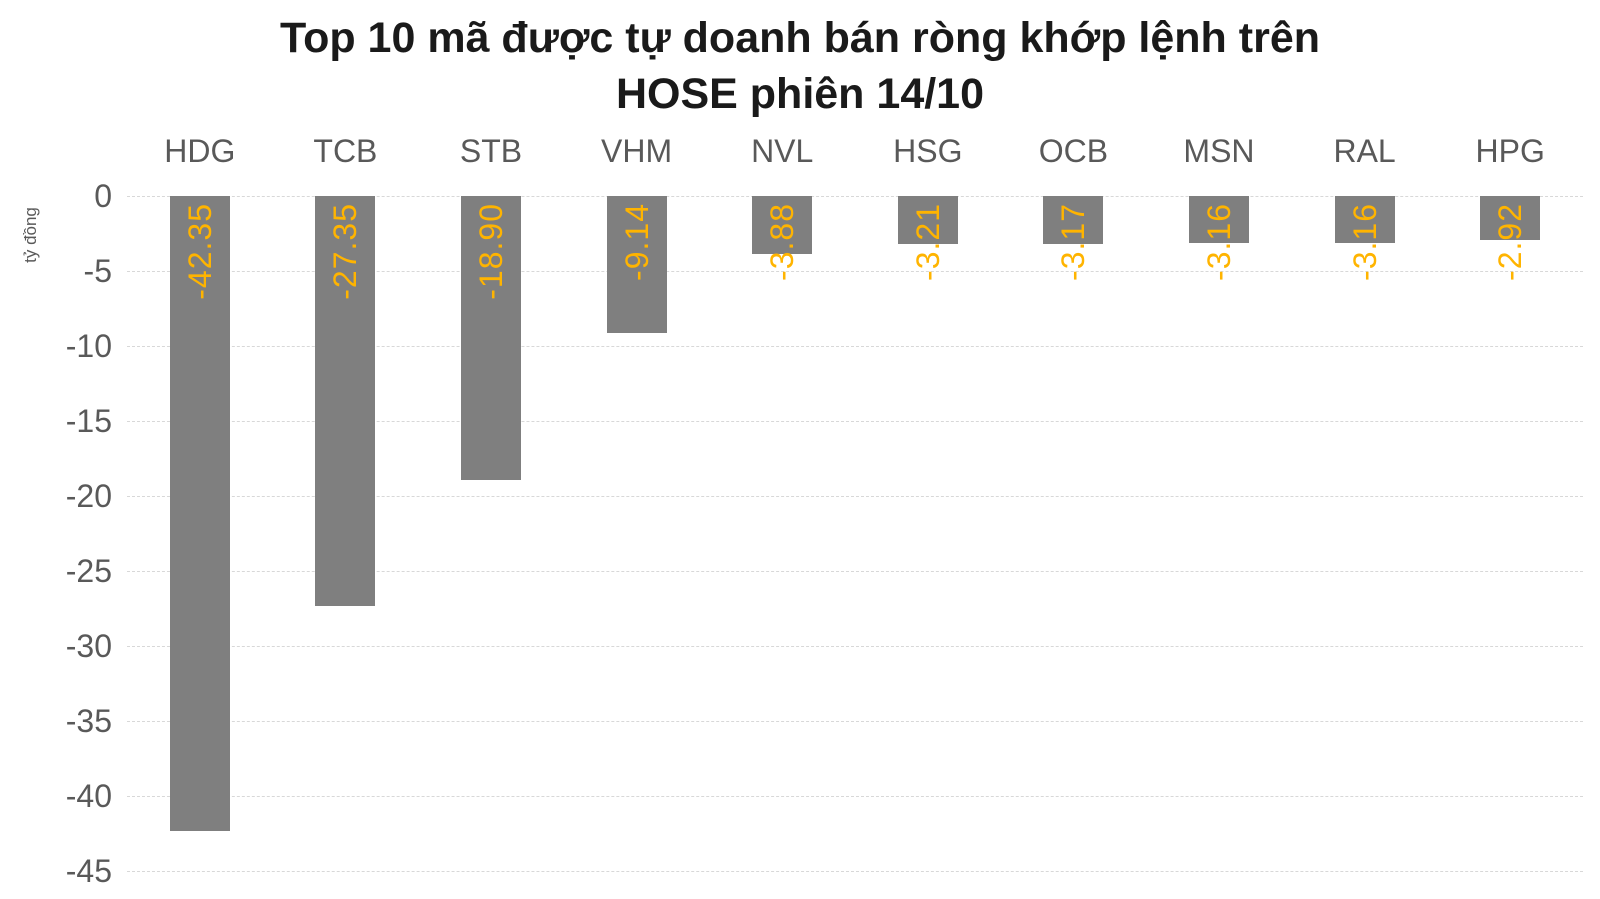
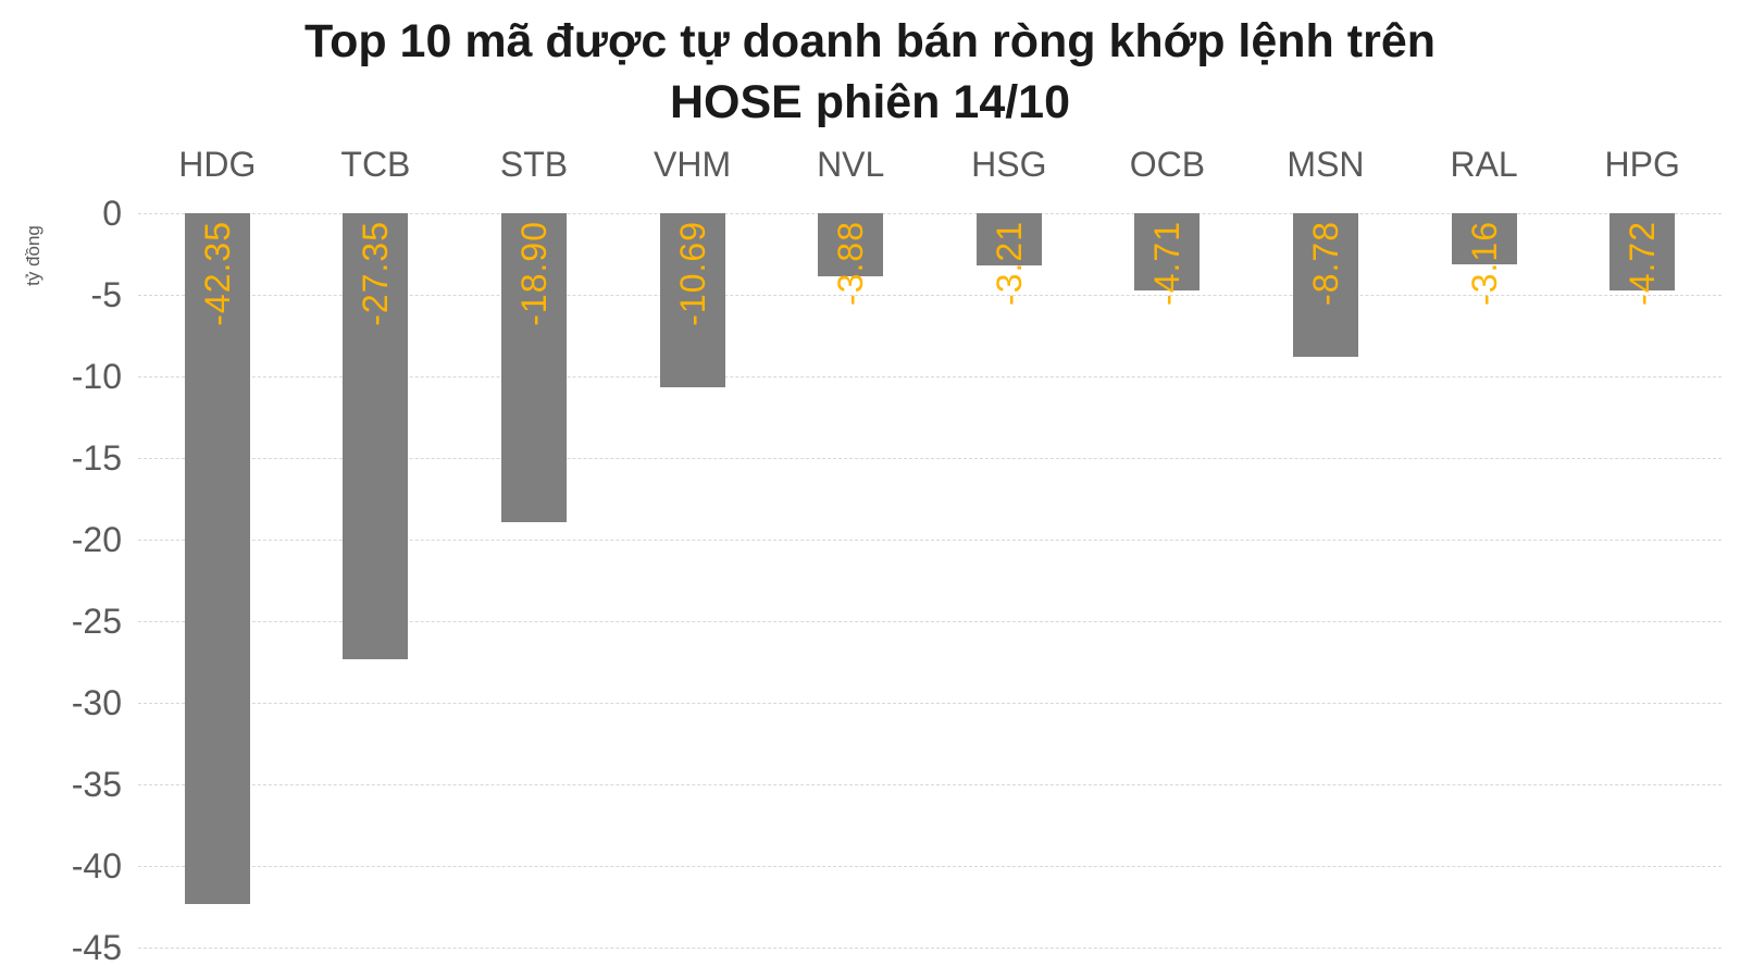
VHM: -9.14 -> -10.69
OCB: -3.17 -> -4.71
MSN: -3.16 -> -8.78
HPG: -2.92 -> -4.72
